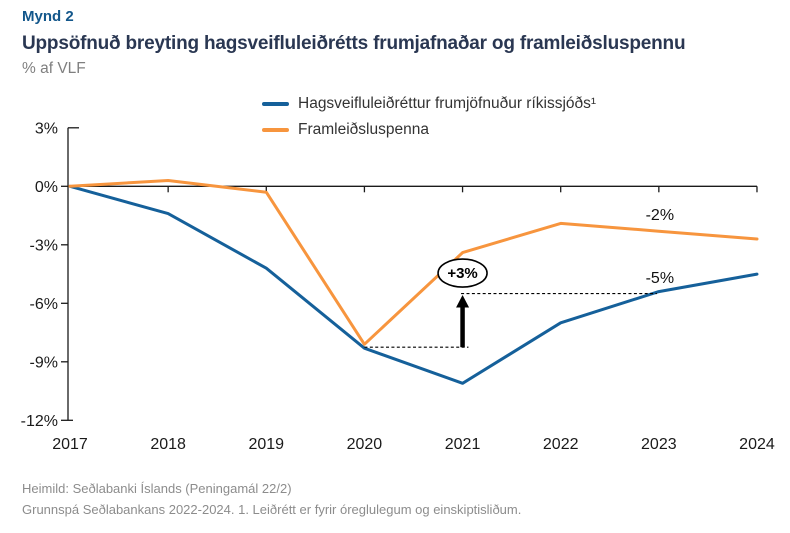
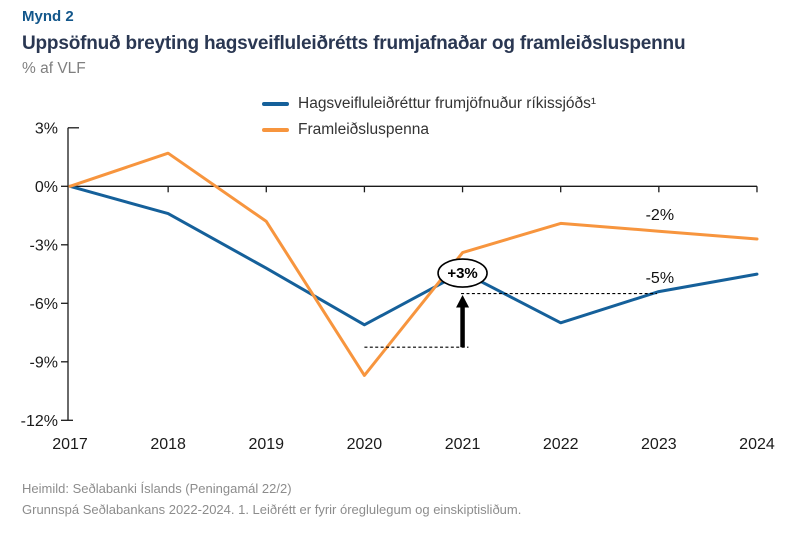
Framleiðsluspenna/2018: 0.3% -> 1.7%
Framleiðsluspenna/2019: -0.3% -> -1.8%
Hagsveifluleiðréttur frumjöfnuður ríkissjóðs¹/2020: -8.3% -> -7.1%
Framleiðsluspenna/2020: -8.1% -> -9.7%
Hagsveifluleiðréttur frumjöfnuður ríkissjóðs¹/2021: -10.1% -> -4.4%
